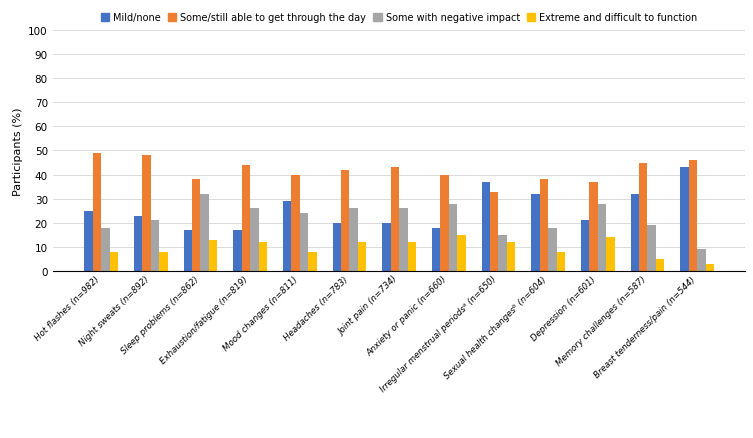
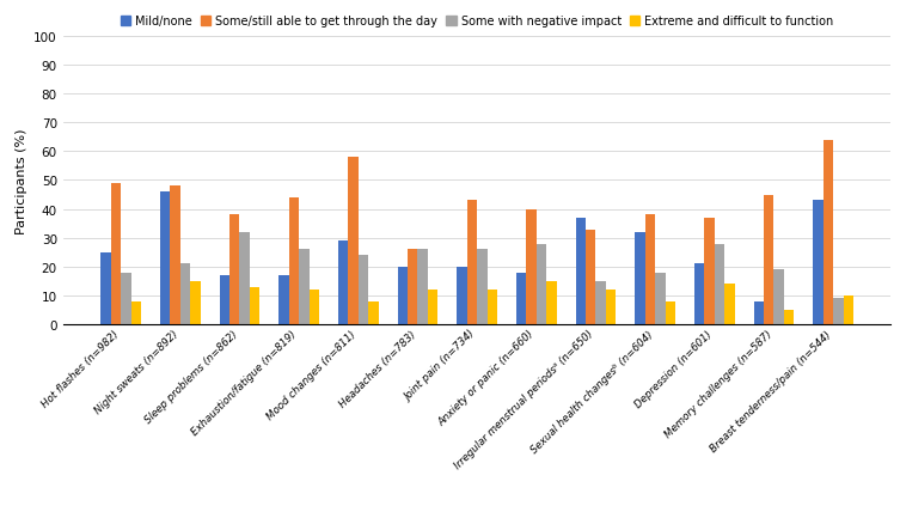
Mild/none/Night sweats (n=892): 23 -> 46
Extreme and difficult to function/Night sweats (n=892): 8 -> 15
Some/still able to get through the day/Mood changes (n=811): 40 -> 58
Some/still able to get through the day/Headaches (n=783): 42 -> 26
Mild/none/Memory challenges (n=587): 32 -> 8
Some/still able to get through the day/Breast tenderness/pain (n=544): 46 -> 64
Extreme and difficult to function/Breast tenderness/pain (n=544): 3 -> 10
